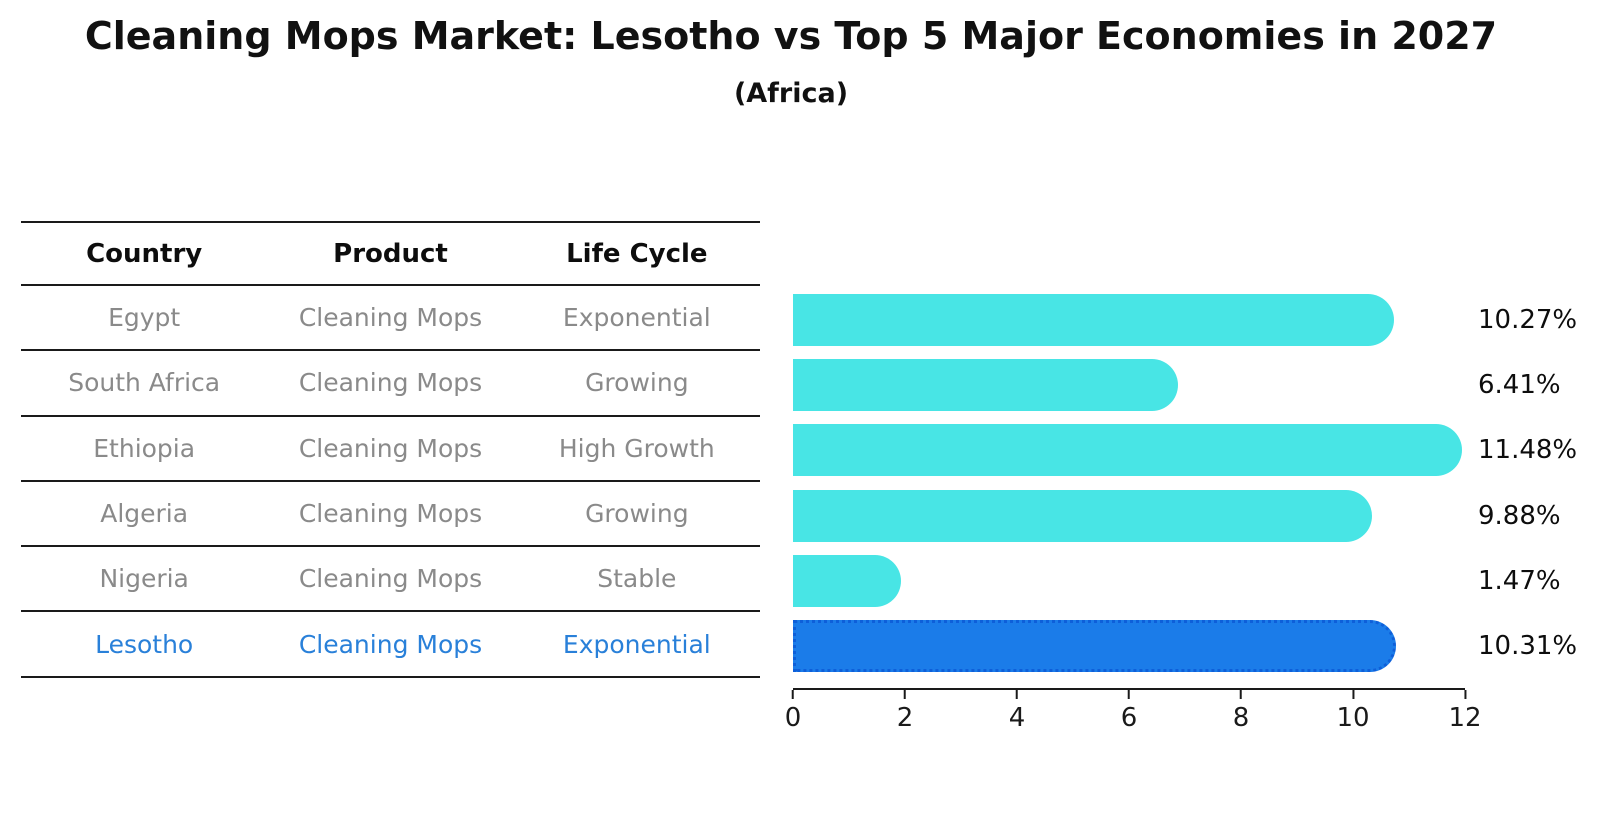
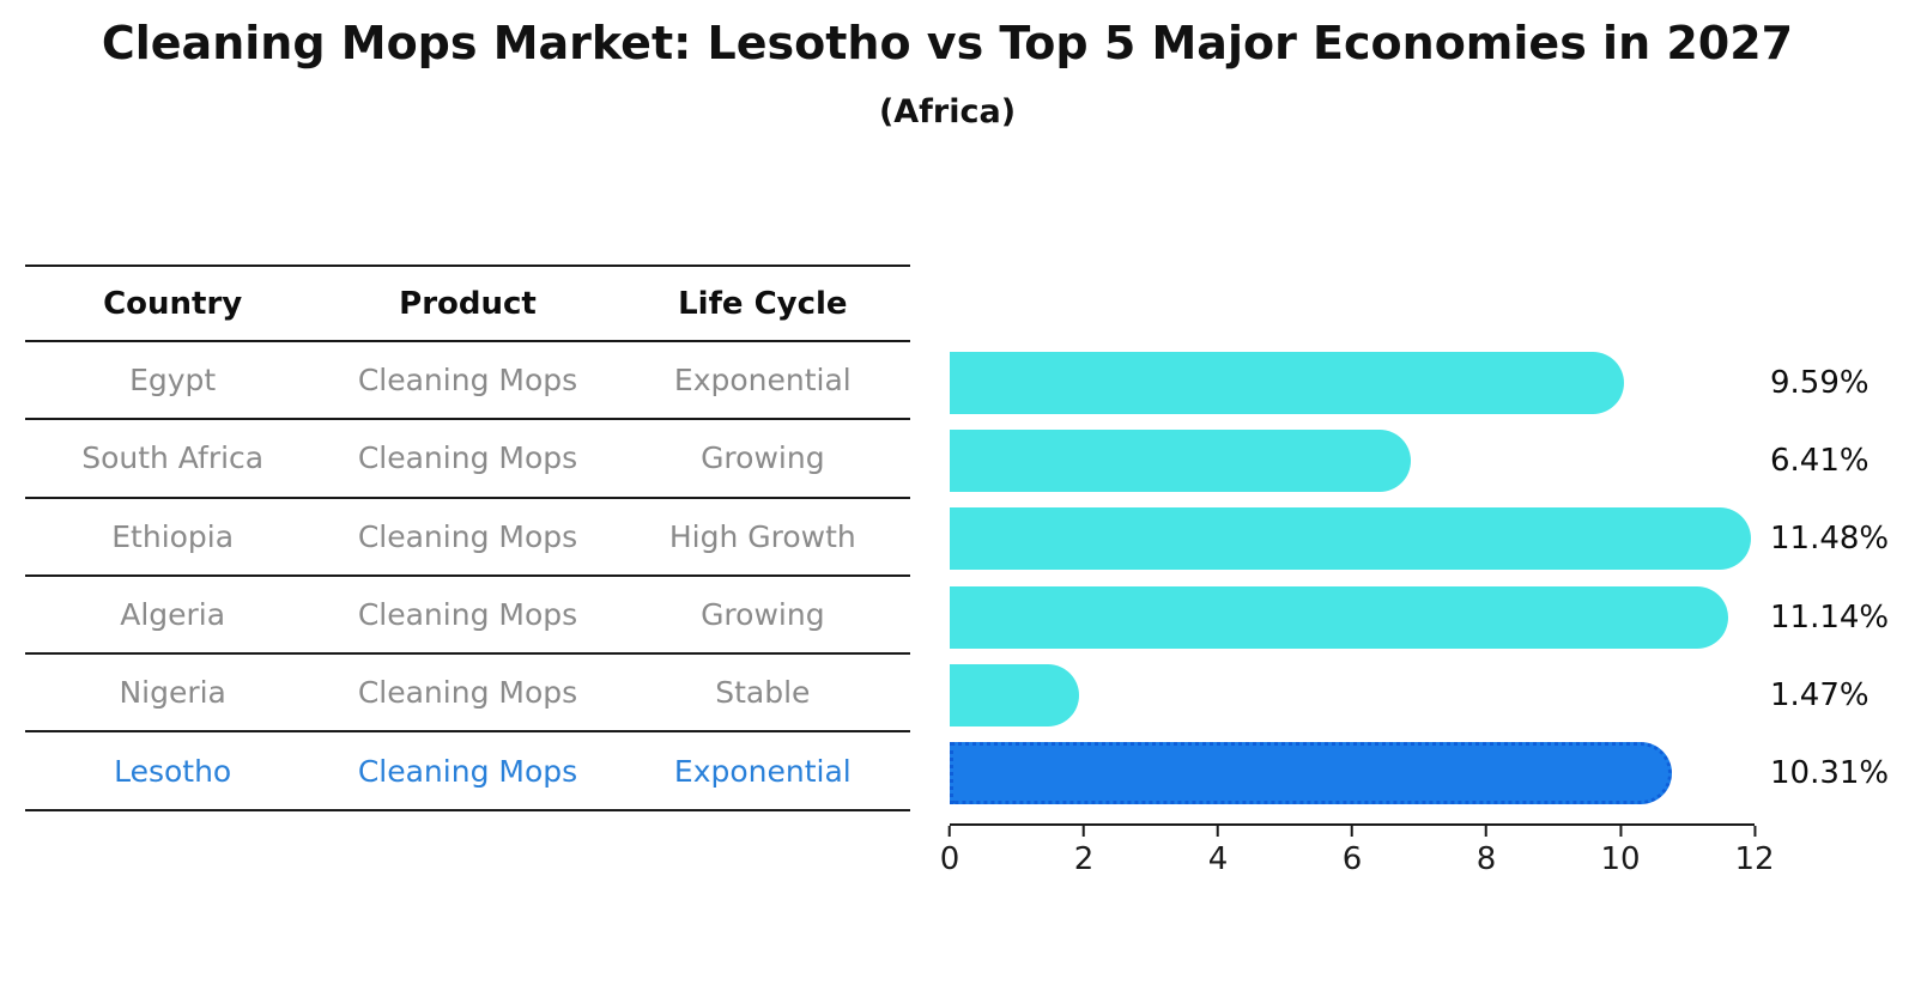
Egypt: 10.27% -> 9.59%
Algeria: 9.88% -> 11.14%
